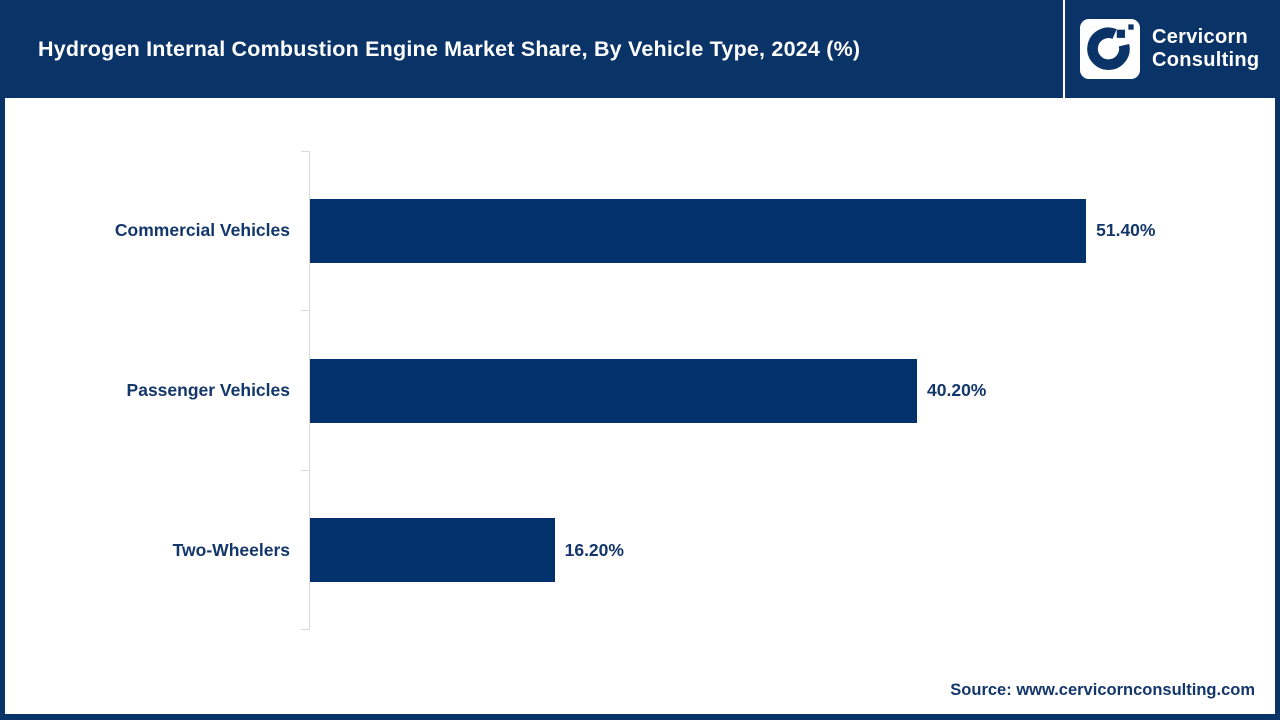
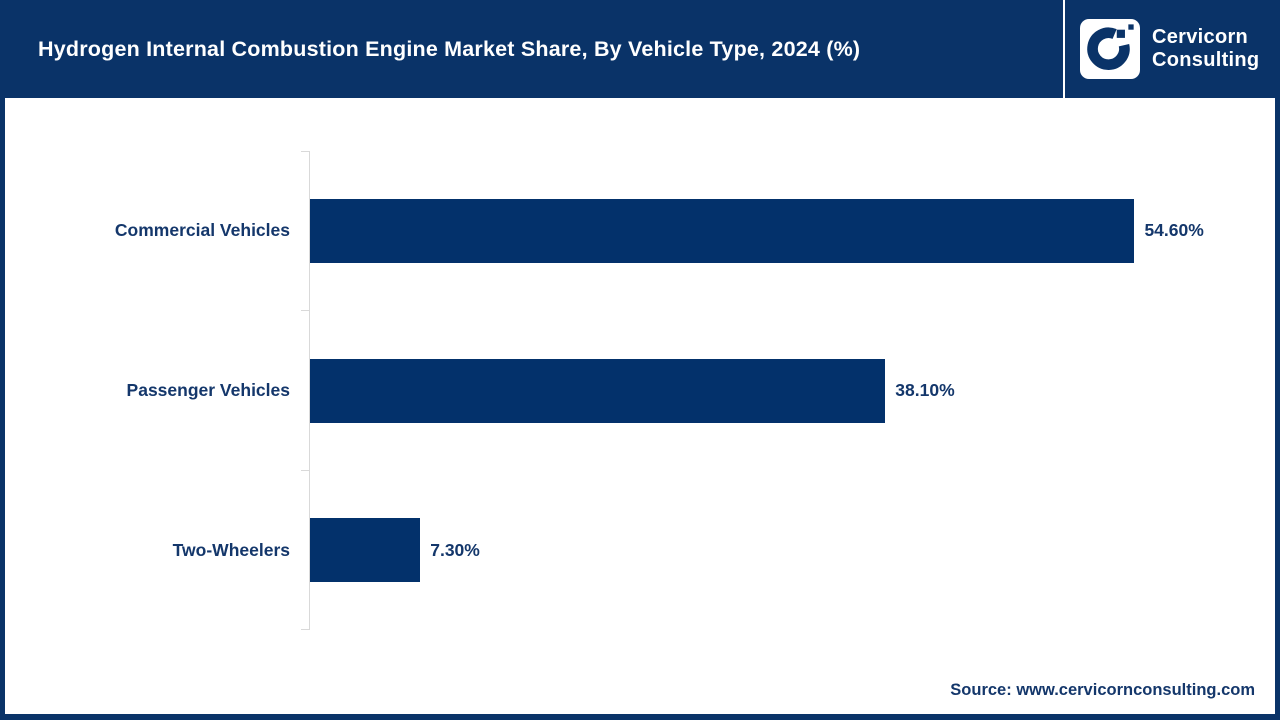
Commercial Vehicles: 51.40% -> 54.60%
Passenger Vehicles: 40.20% -> 38.10%
Two-Wheelers: 16.20% -> 7.30%
